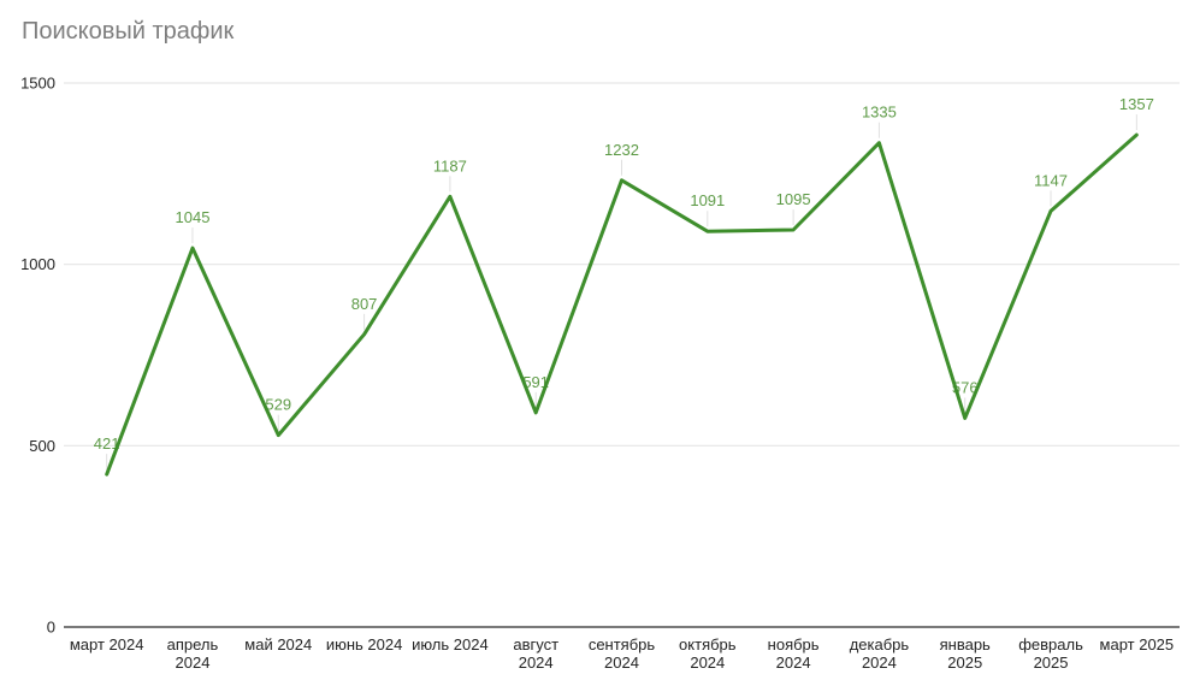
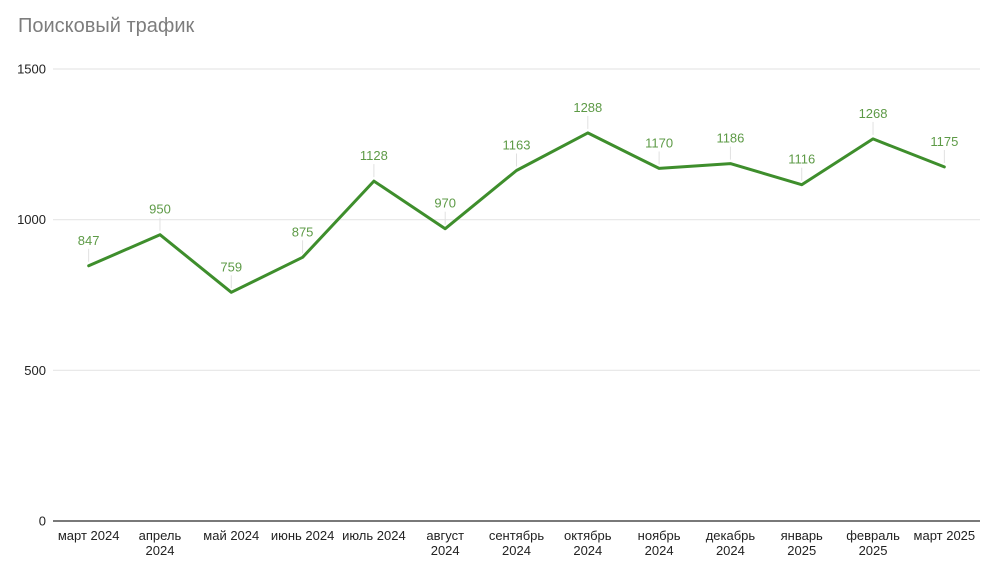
март 2024: 421 -> 847
апрель 2024: 1045 -> 950
май 2024: 529 -> 759
июнь 2024: 807 -> 875
июль 2024: 1187 -> 1128
август 2024: 591 -> 970
сентябрь 2024: 1232 -> 1163
октябрь 2024: 1091 -> 1288
ноябрь 2024: 1095 -> 1170
декабрь 2024: 1335 -> 1186
январь 2025: 576 -> 1116
февраль 2025: 1147 -> 1268
март 2025: 1357 -> 1175
